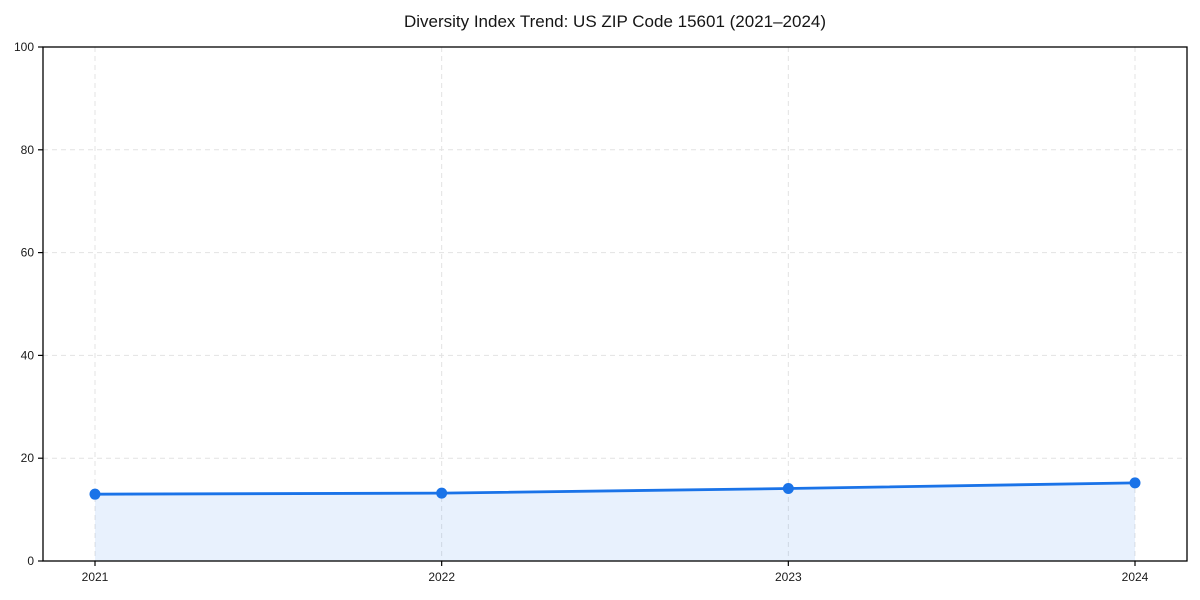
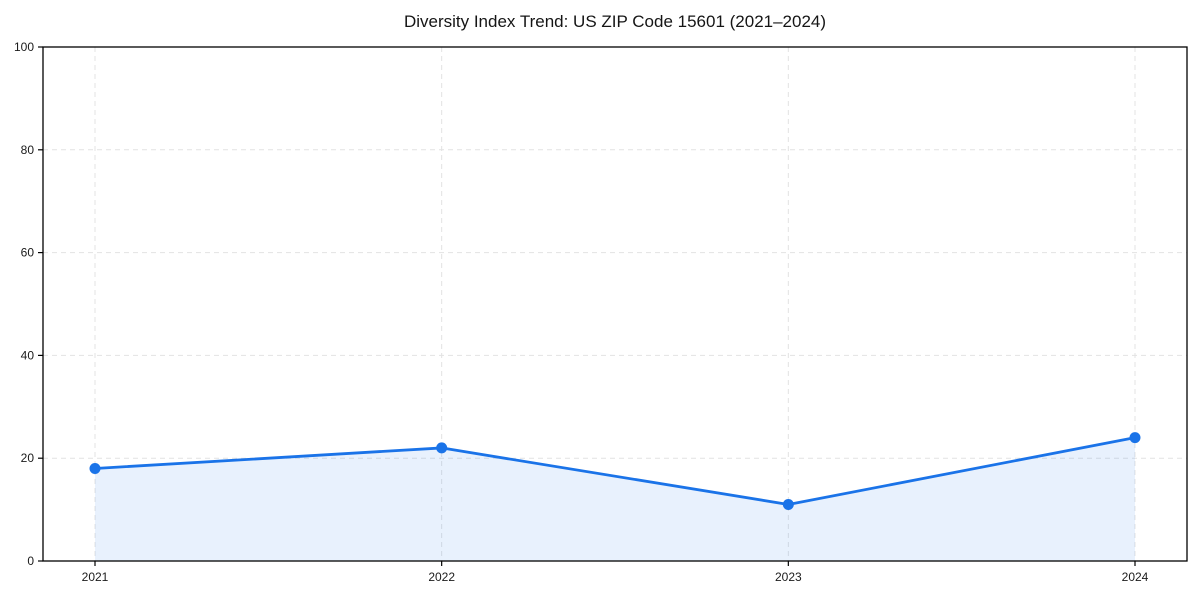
2021: 13 -> 18
2022: 13 -> 22
2023: 14 -> 11
2024: 15 -> 24
